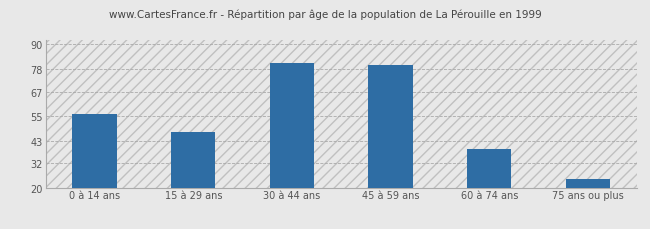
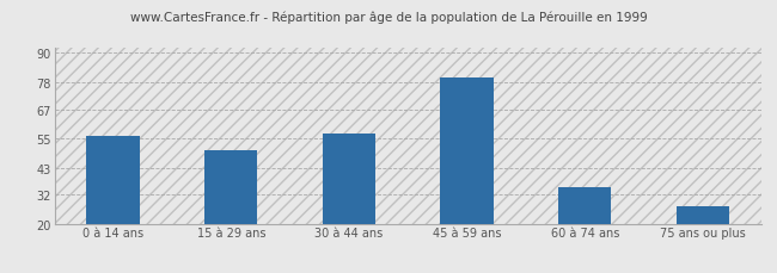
15 à 29 ans: 47 -> 50
30 à 44 ans: 81 -> 57
60 à 74 ans: 39 -> 35
75 ans ou plus: 24 -> 27
